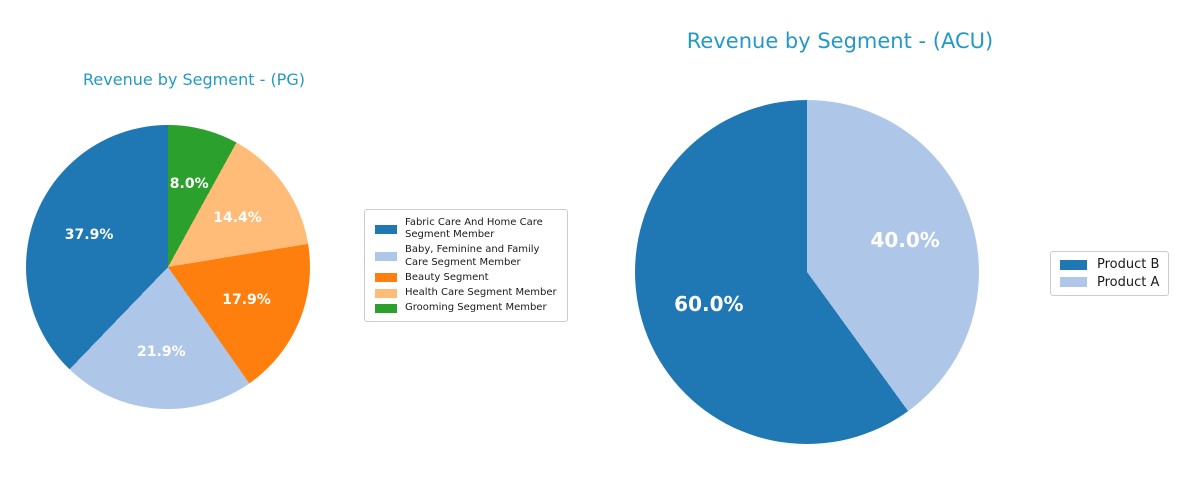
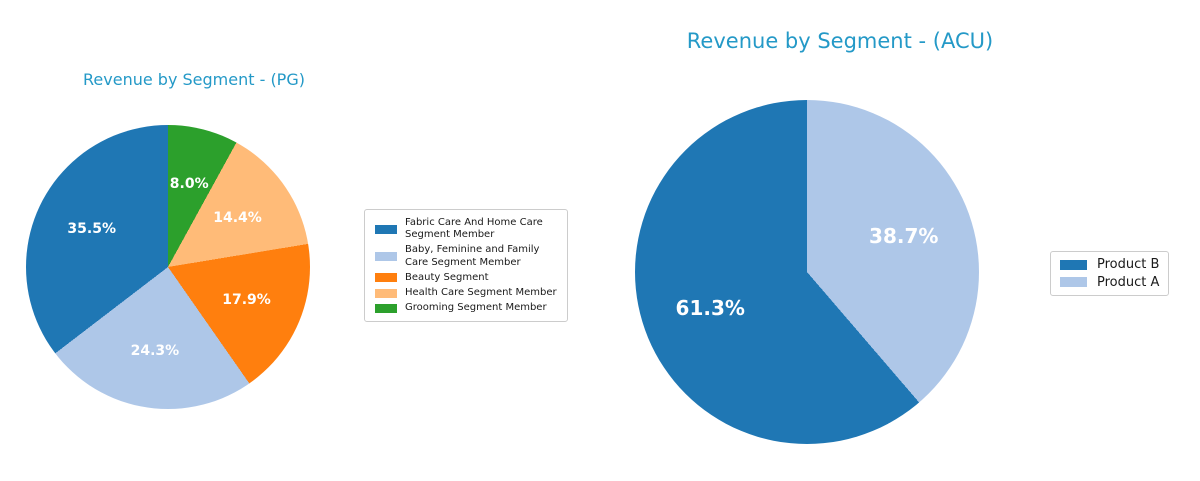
Revenue by Segment - (PG)/Fabric Care And Home Care Segment Member: 37.9% -> 35.5%
Revenue by Segment - (PG)/Baby, Feminine and Family Care Segment Member: 21.9% -> 24.3%
Revenue by Segment - (ACU)/Product B: 60.0% -> 61.3%
Revenue by Segment - (ACU)/Product A: 40.0% -> 38.7%
